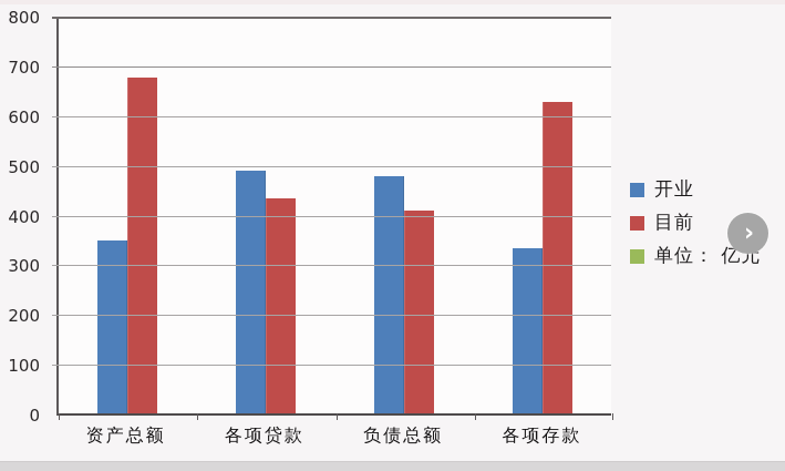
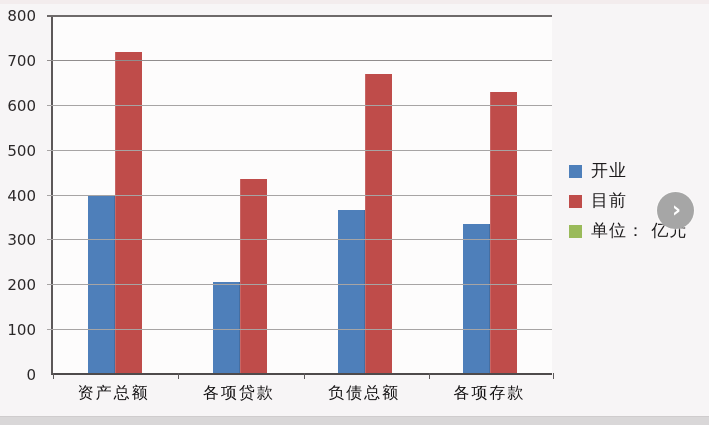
开业/资产总额: 350 -> 400
目前/资产总额: 680 -> 720
开业/各项贷款: 490 -> 200
开业/负债总额: 480 -> 360
目前/负债总额: 410 -> 670
